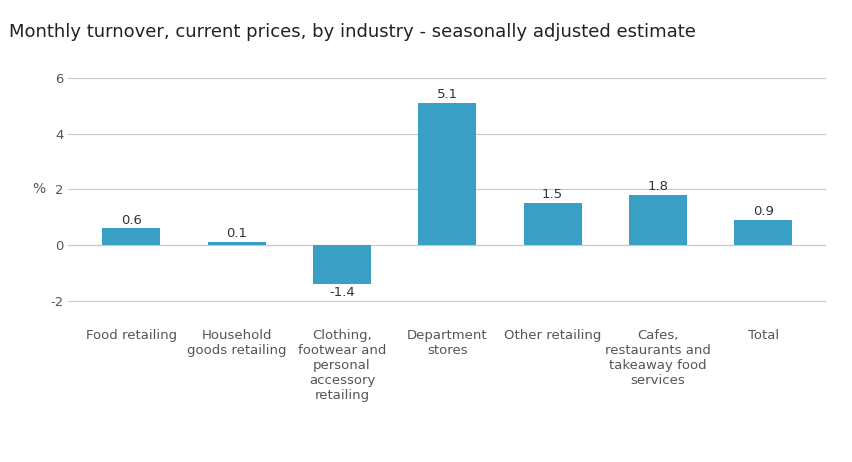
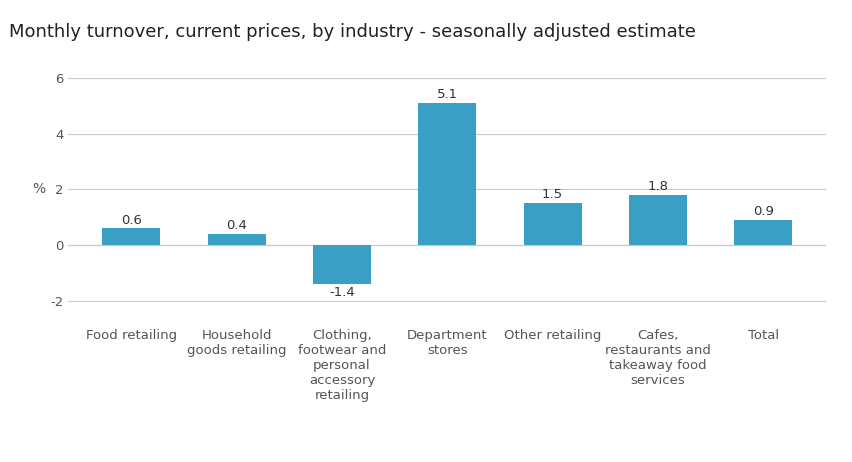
Household goods retailing: 0.1 -> 0.4
